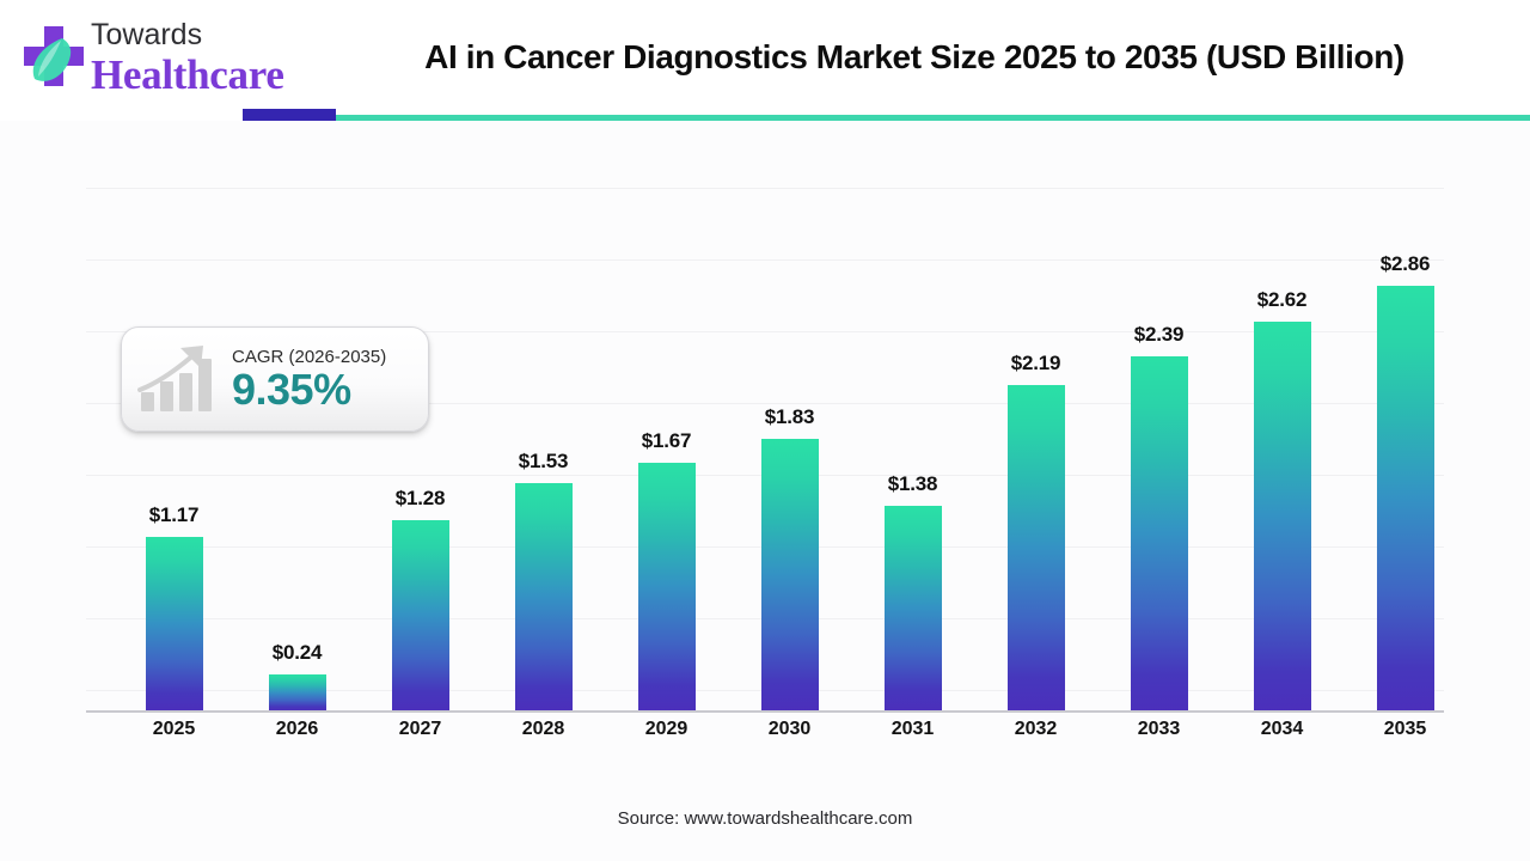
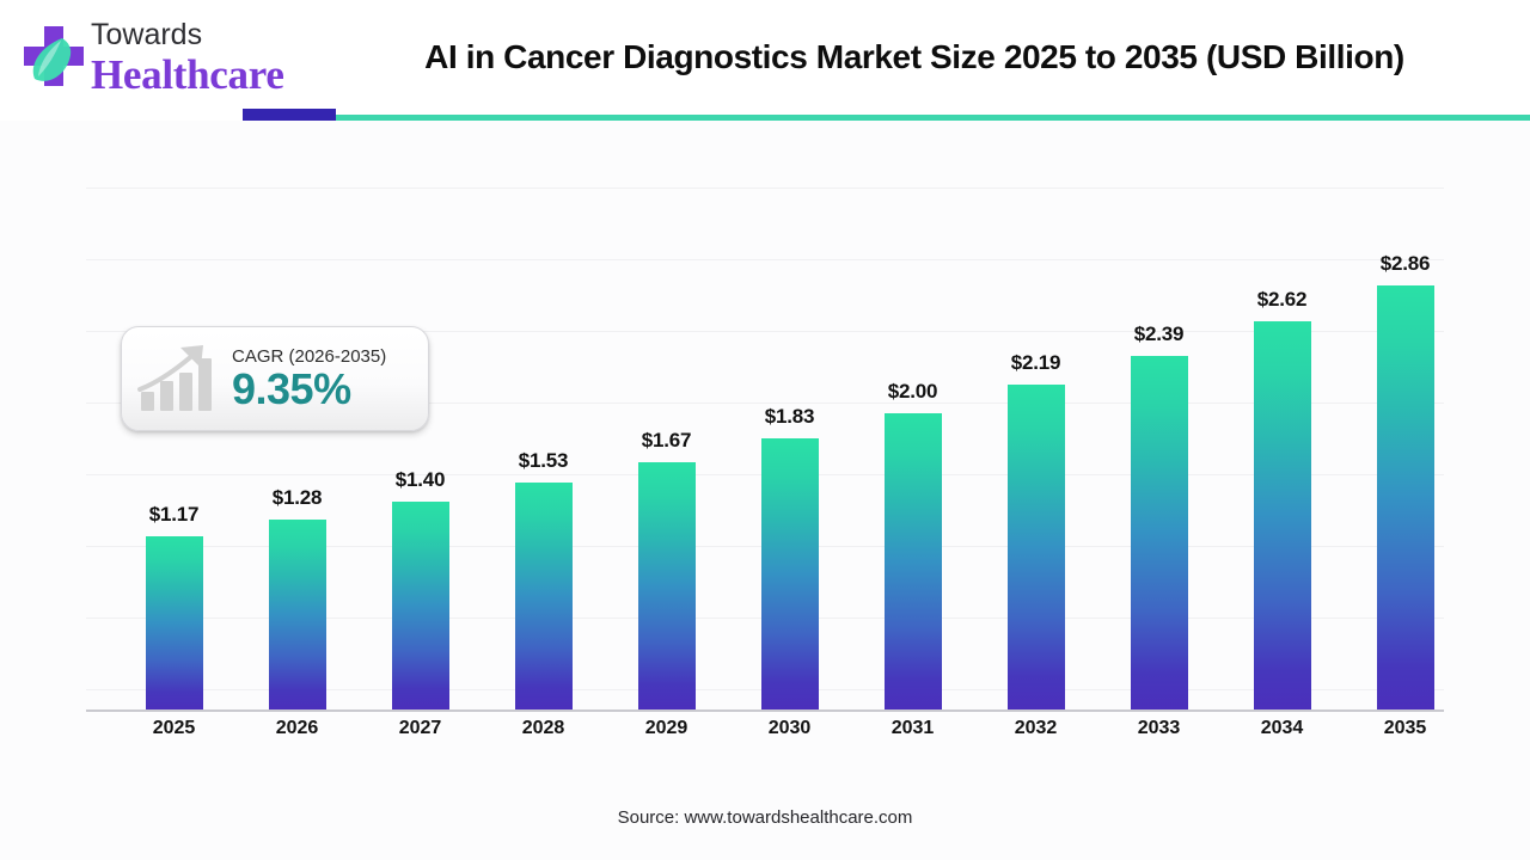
2026: $0.24 -> $1.28
2027: $1.28 -> $1.40
2031: $1.38 -> $2.00
